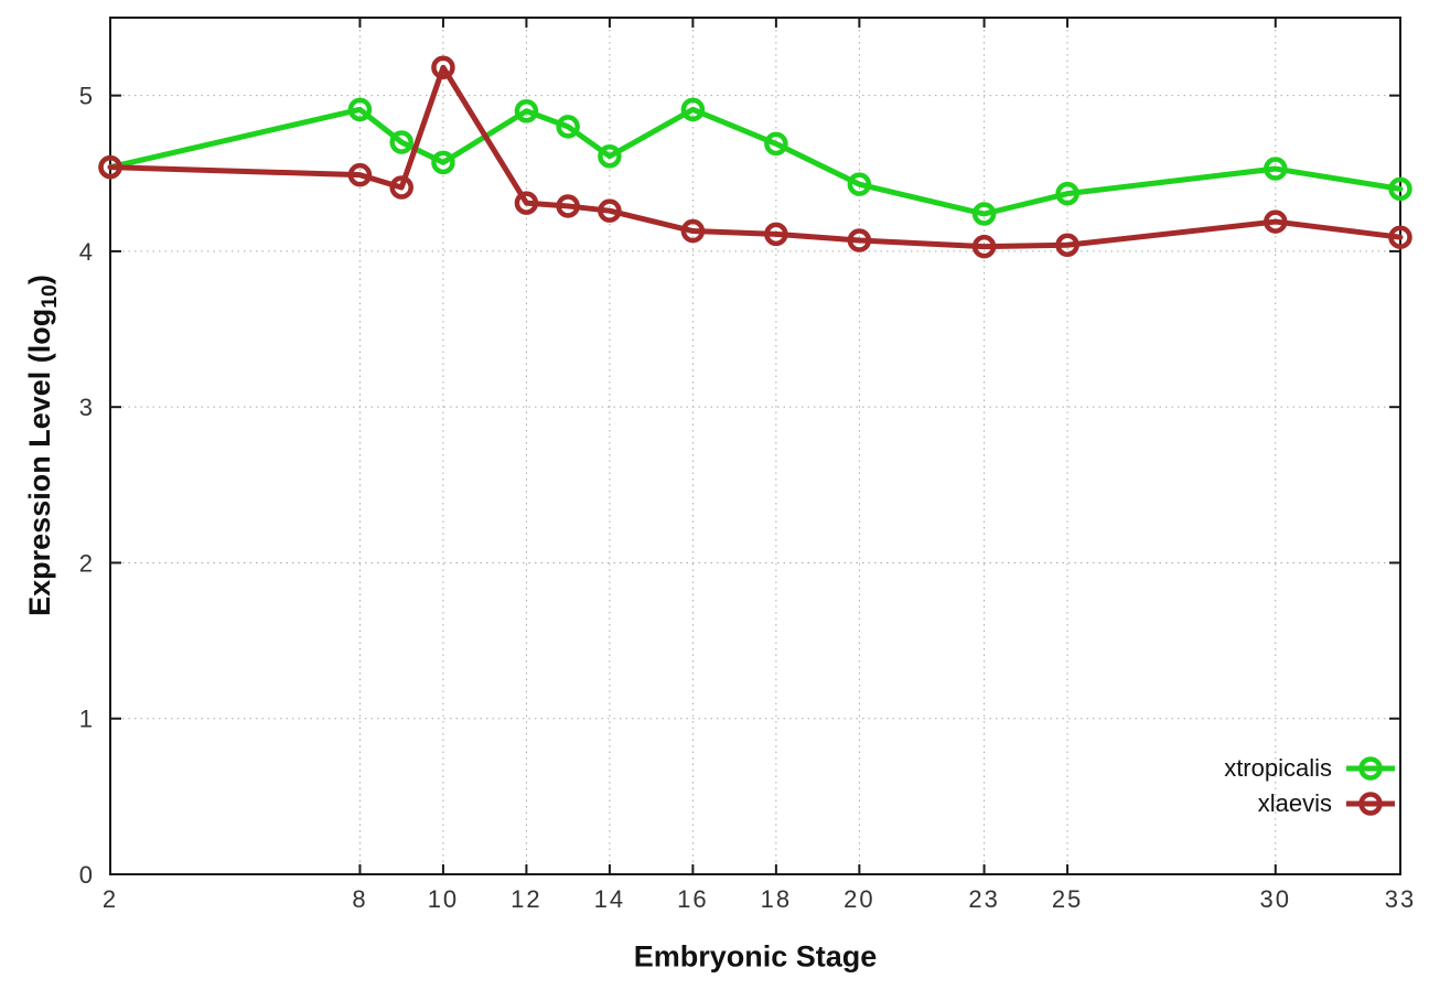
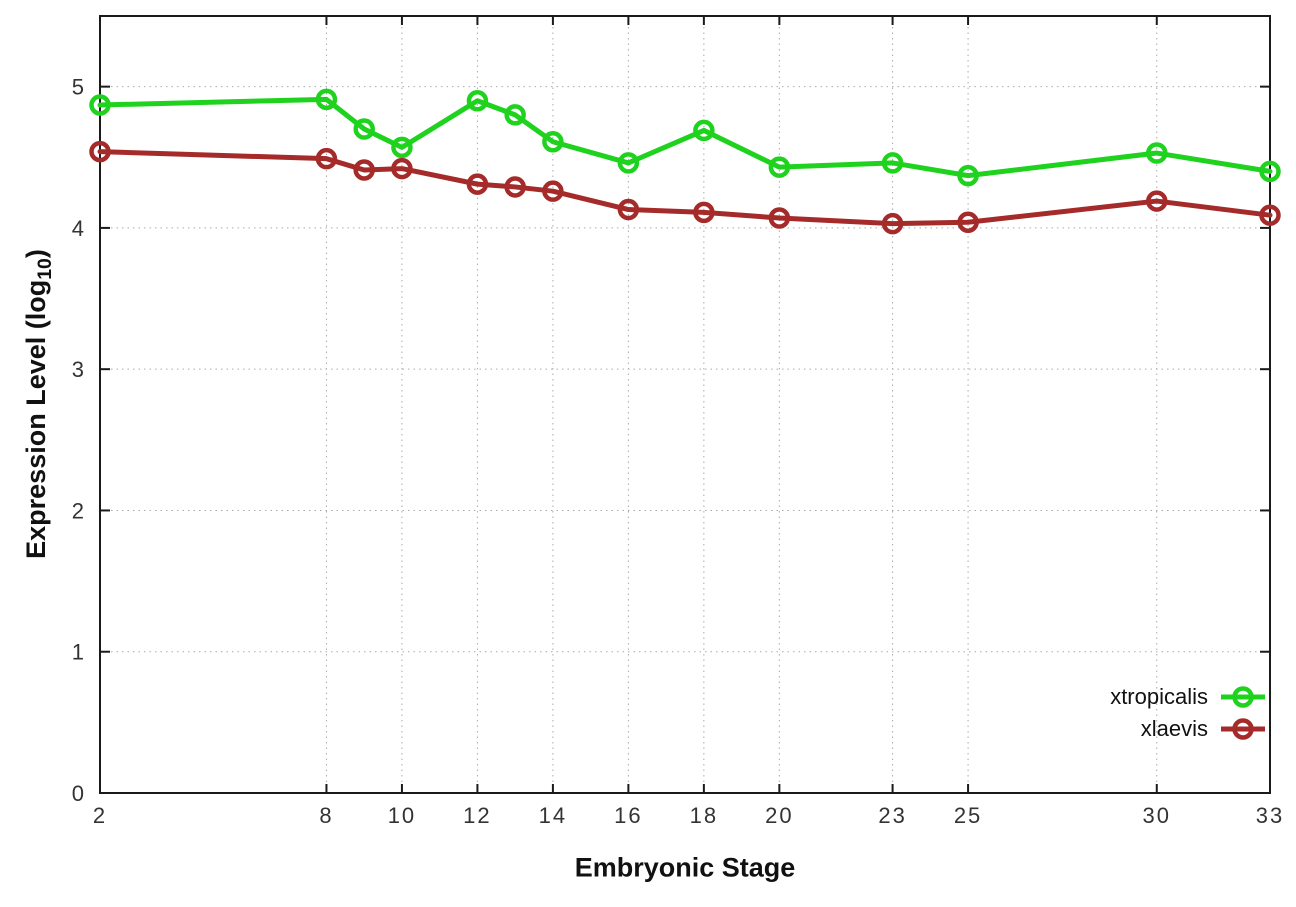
xtropicalis/2: 4.54 -> 4.87
xlaevis/10: 5.18 -> 4.42
xtropicalis/16: 4.91 -> 4.46
xtropicalis/23: 4.24 -> 4.46
